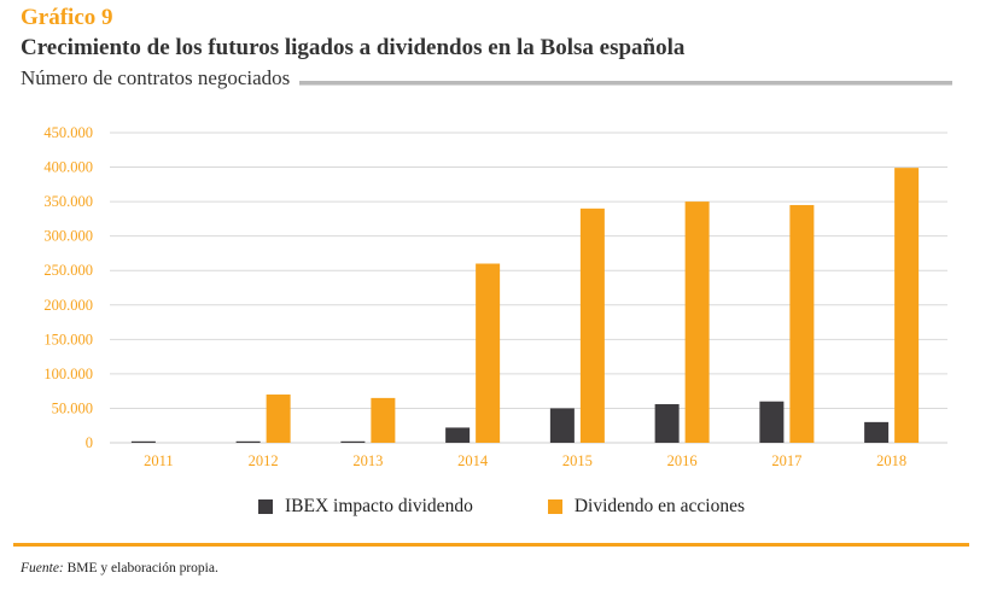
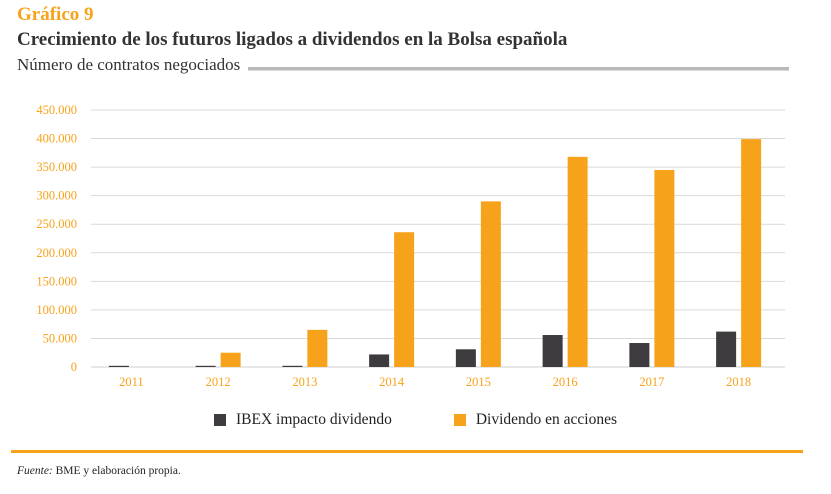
Dividendo en acciones/2012: 70000 -> 20000
Dividendo en acciones/2014: 260000 -> 240000
IBEX impacto dividendo/2015: 50000 -> 30000
Dividendo en acciones/2015: 340000 -> 290000
Dividendo en acciones/2016: 350000 -> 370000
IBEX impacto dividendo/2017: 60000 -> 40000
IBEX impacto dividendo/2018: 30000 -> 60000
